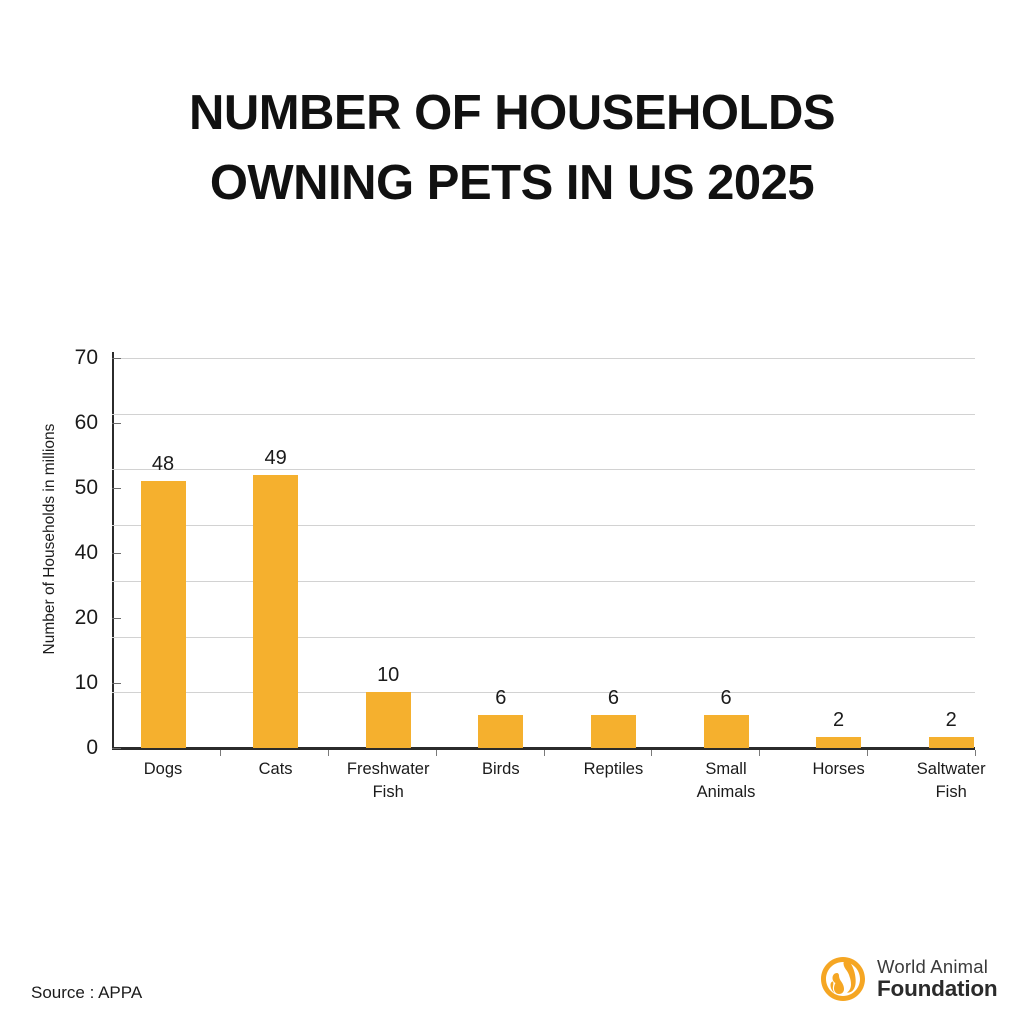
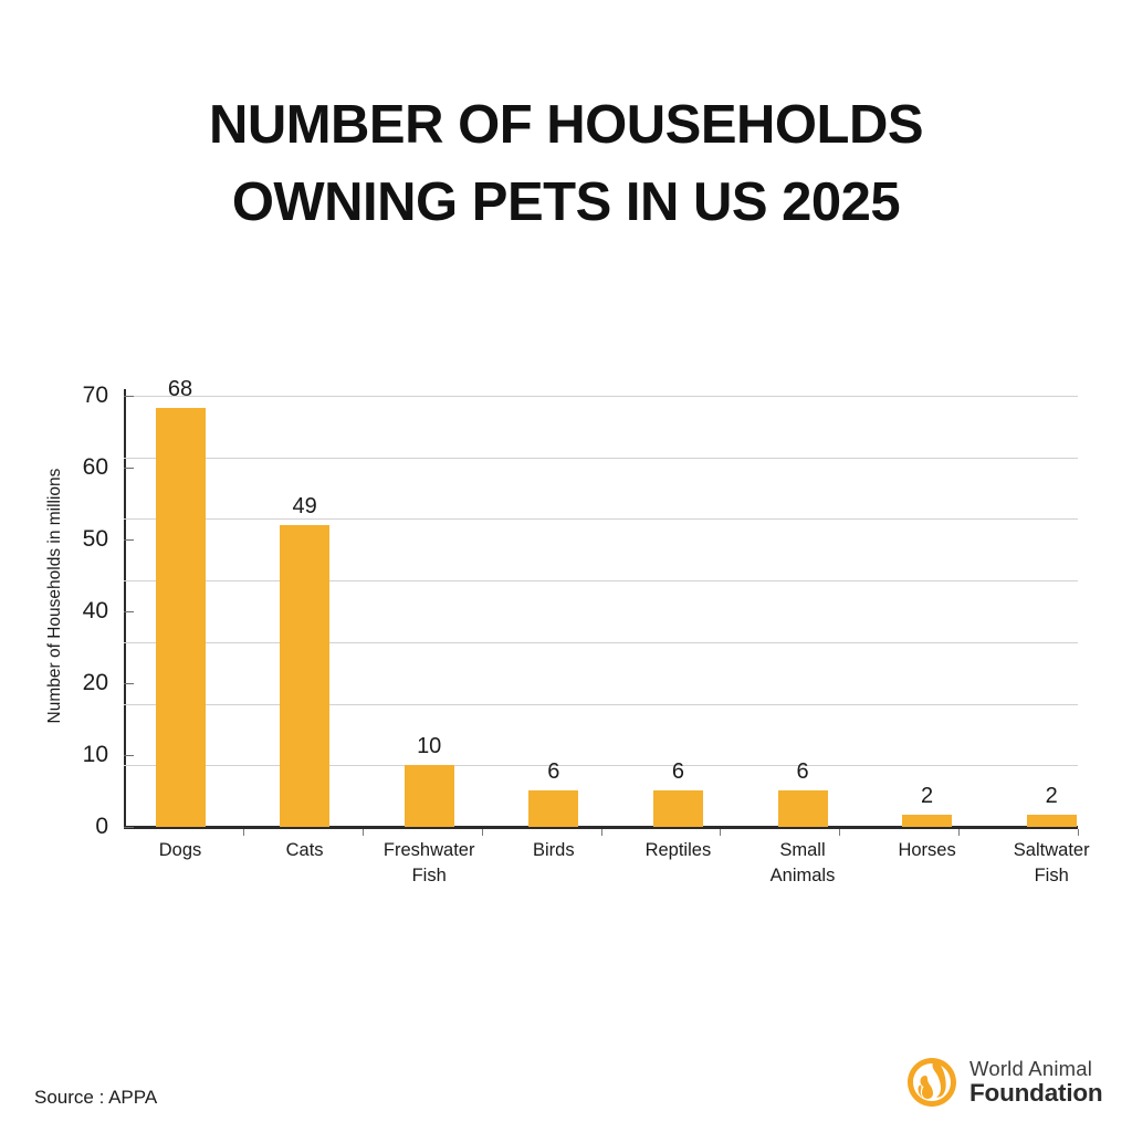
Dogs: 48 -> 68
